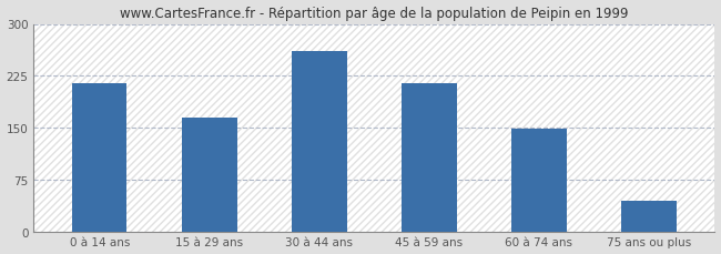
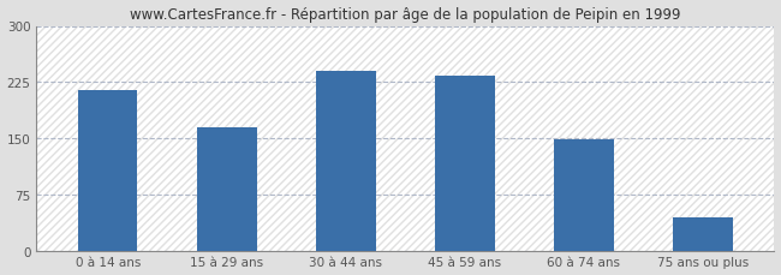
30 à 44 ans: 260 -> 240
45 à 59 ans: 215 -> 234
